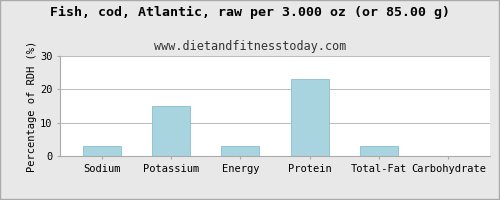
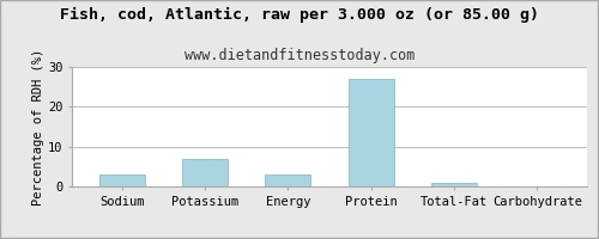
Potassium: 15 -> 7
Protein: 23 -> 27
Total-Fat: 3 -> 1
